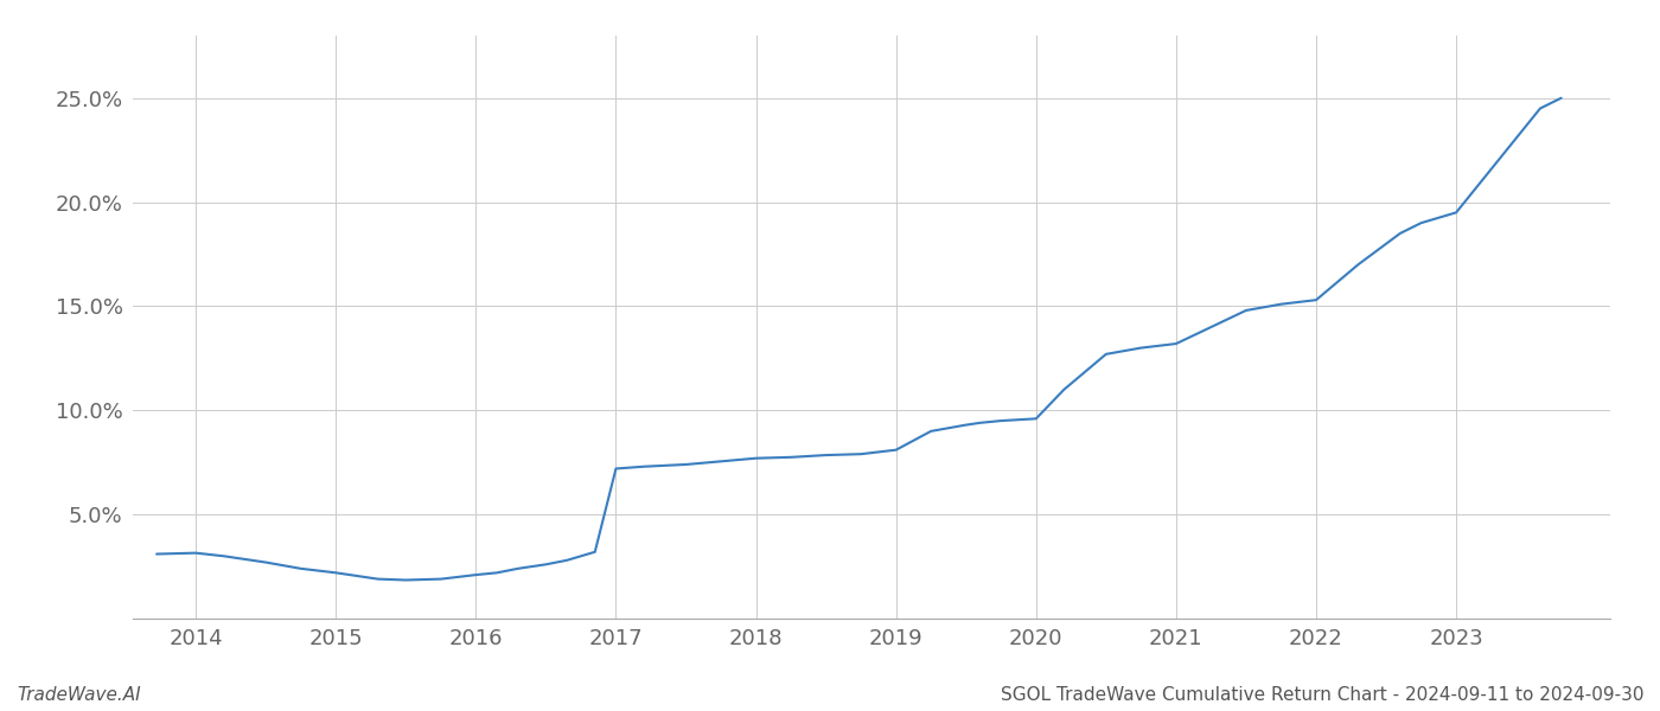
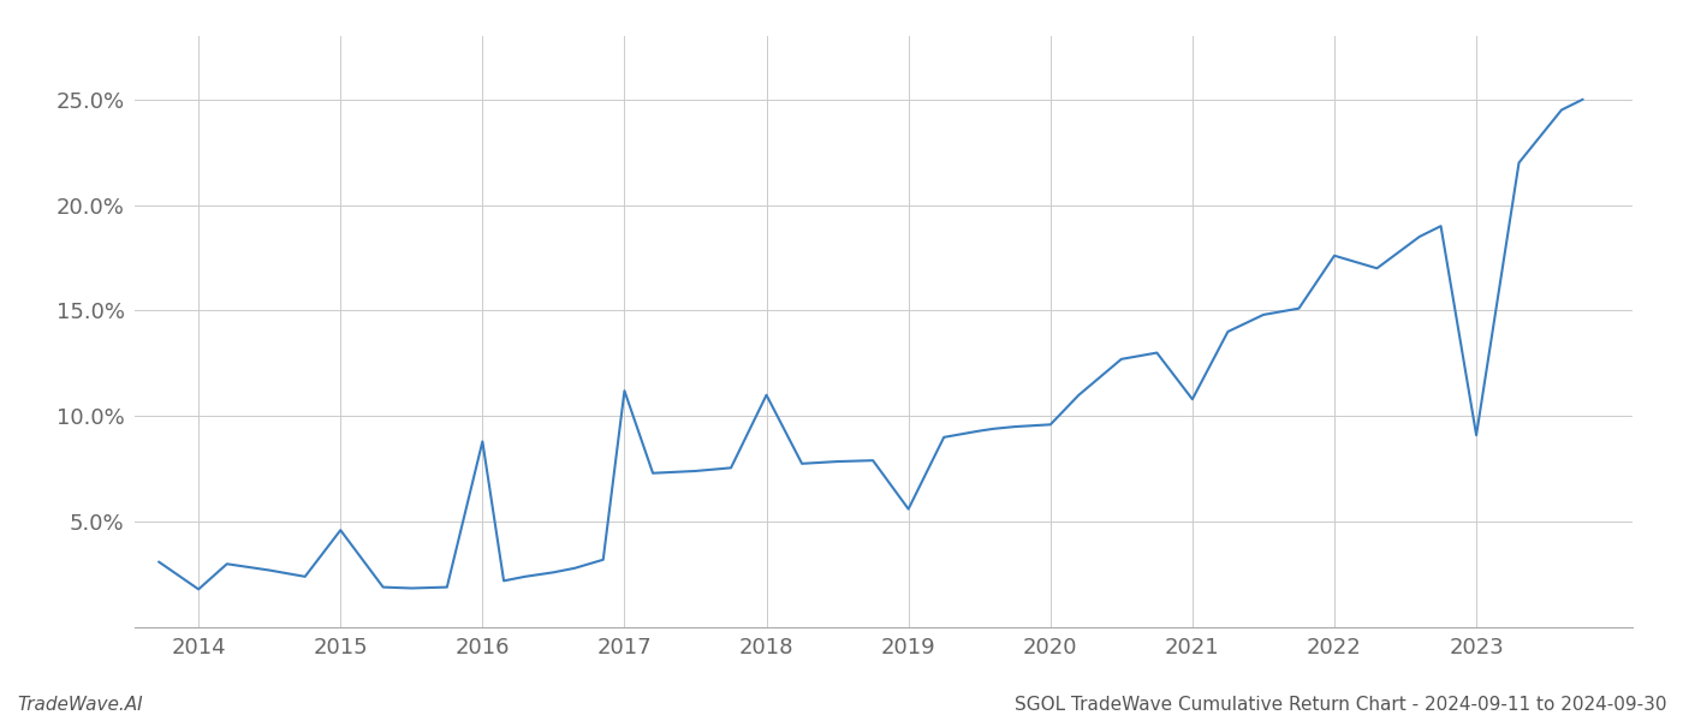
2014: 3.1% -> 1.8%
2015: 2.2% -> 4.6%
2016: 2.1% -> 8.8%
2017: 7.2% -> 11.2%
2018: 7.7% -> 11.0%
2019: 8.1% -> 5.6%
2021: 13.2% -> 10.8%
2022: 15.3% -> 17.6%
2023: 19.5% -> 9.1%
